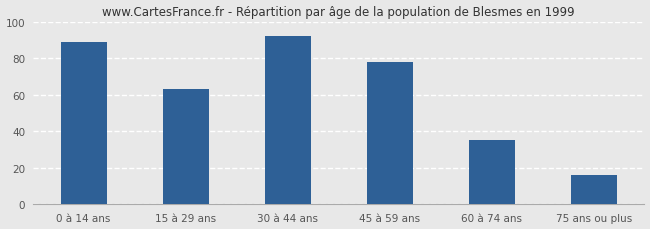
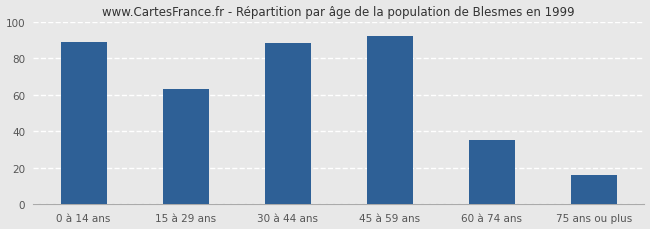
30 à 44 ans: 92 -> 88
45 à 59 ans: 78 -> 92
